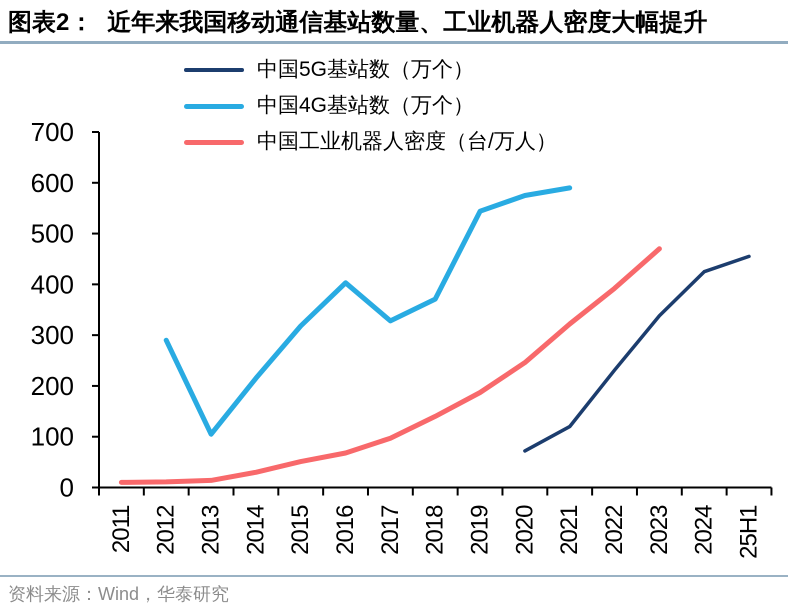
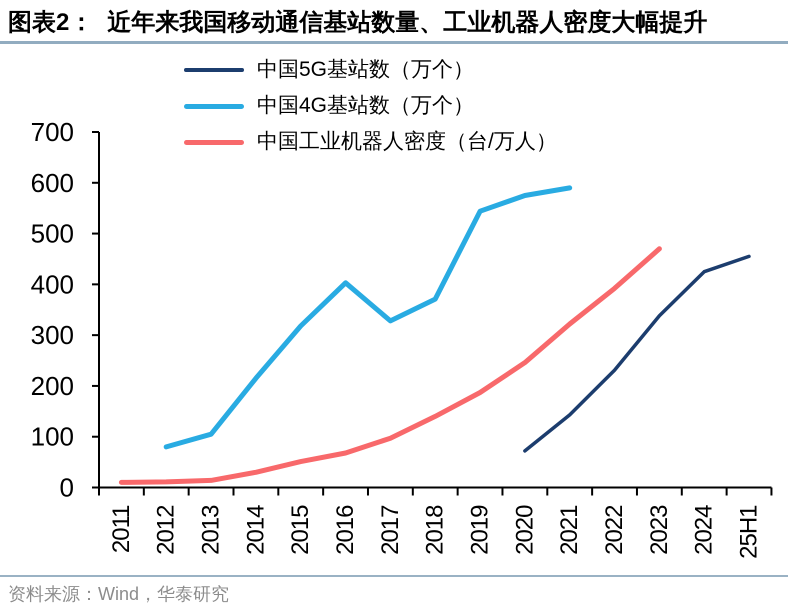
中国4G基站数（万个）/2012: 290 -> 80
中国5G基站数（万个）/2021: 120 -> 140
